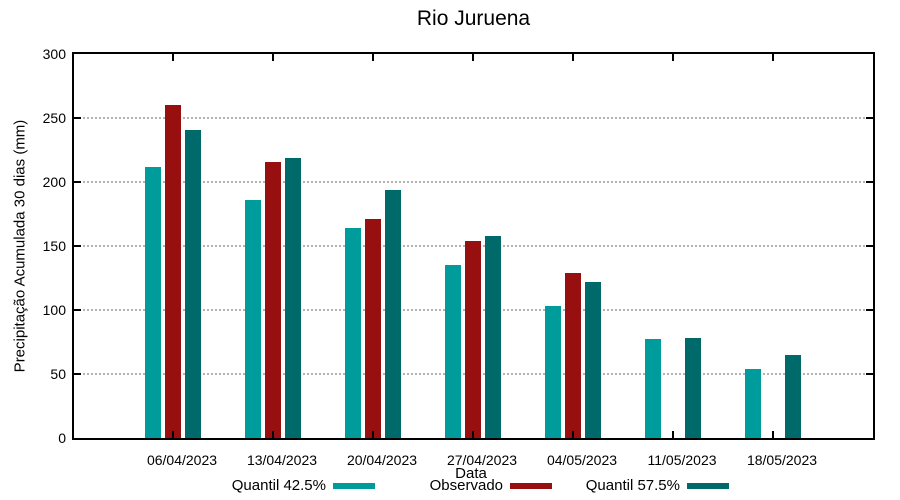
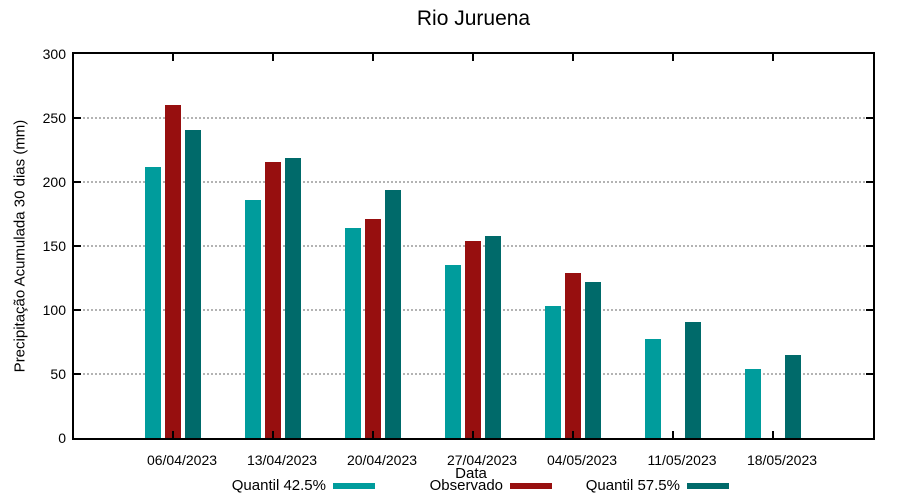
Quantil 57.5%/11/05/2023: 78 -> 91
